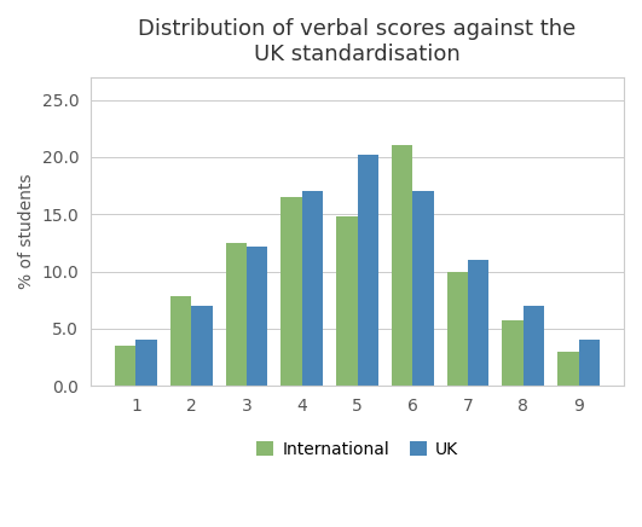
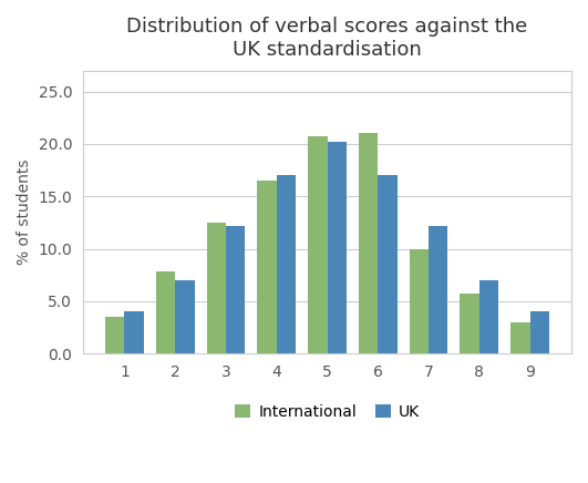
International/5: 14.8 -> 20.7
UK/7: 11.0 -> 12.2
